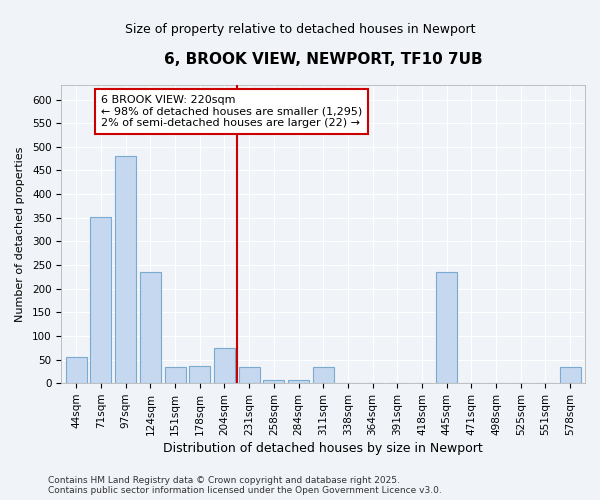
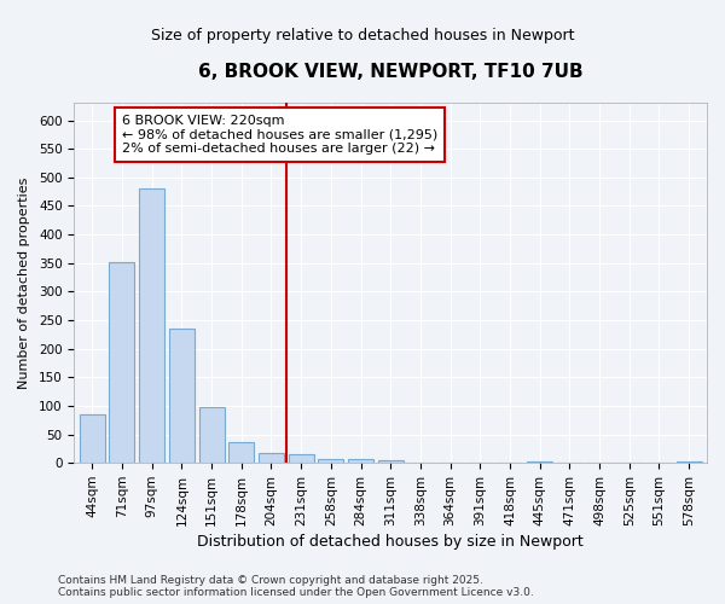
44sqm: 55 -> 85
151sqm: 35 -> 97
204sqm: 75 -> 17
231sqm: 35 -> 15
311sqm: 35 -> 4
445sqm: 235 -> 3
578sqm: 35 -> 3
